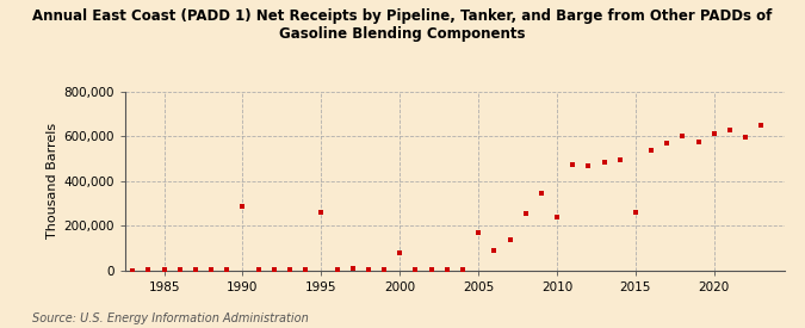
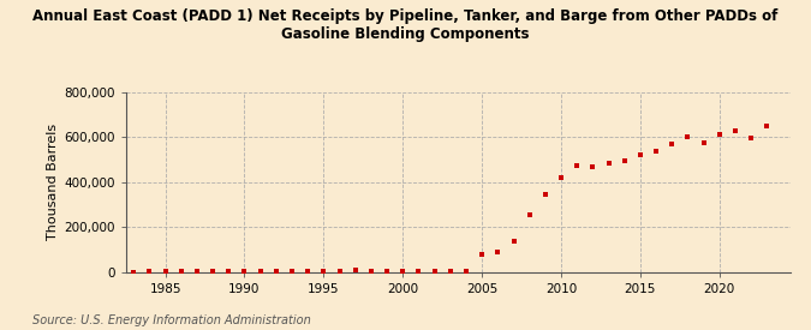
1990: 290,000 -> 0
1995: 260,000 -> 10,000
2000: 80,000 -> 0
2005: 170,000 -> 80,000
2010: 240,000 -> 420,000
2015: 260,000 -> 520,000
